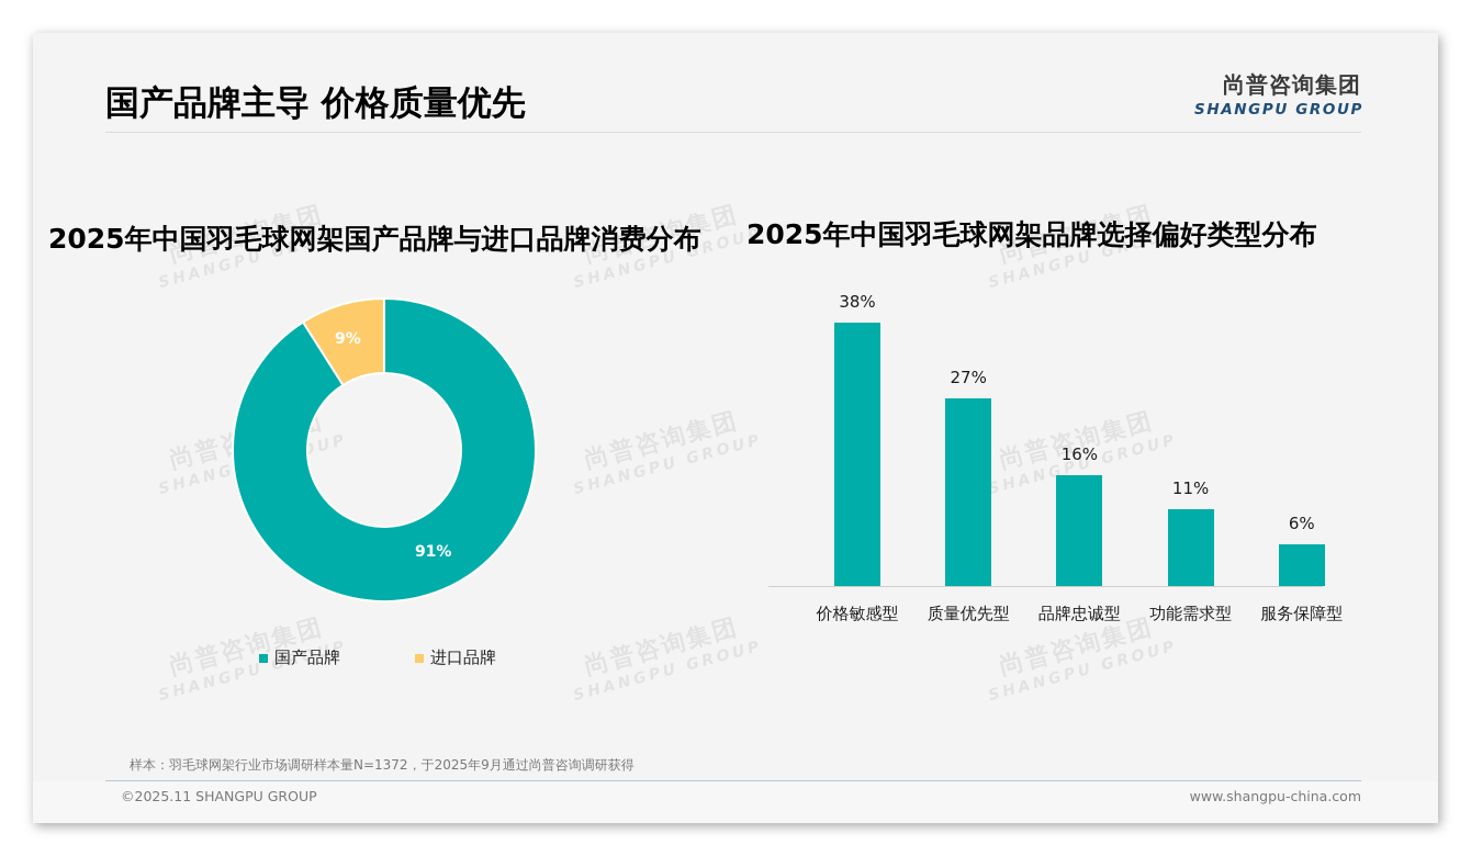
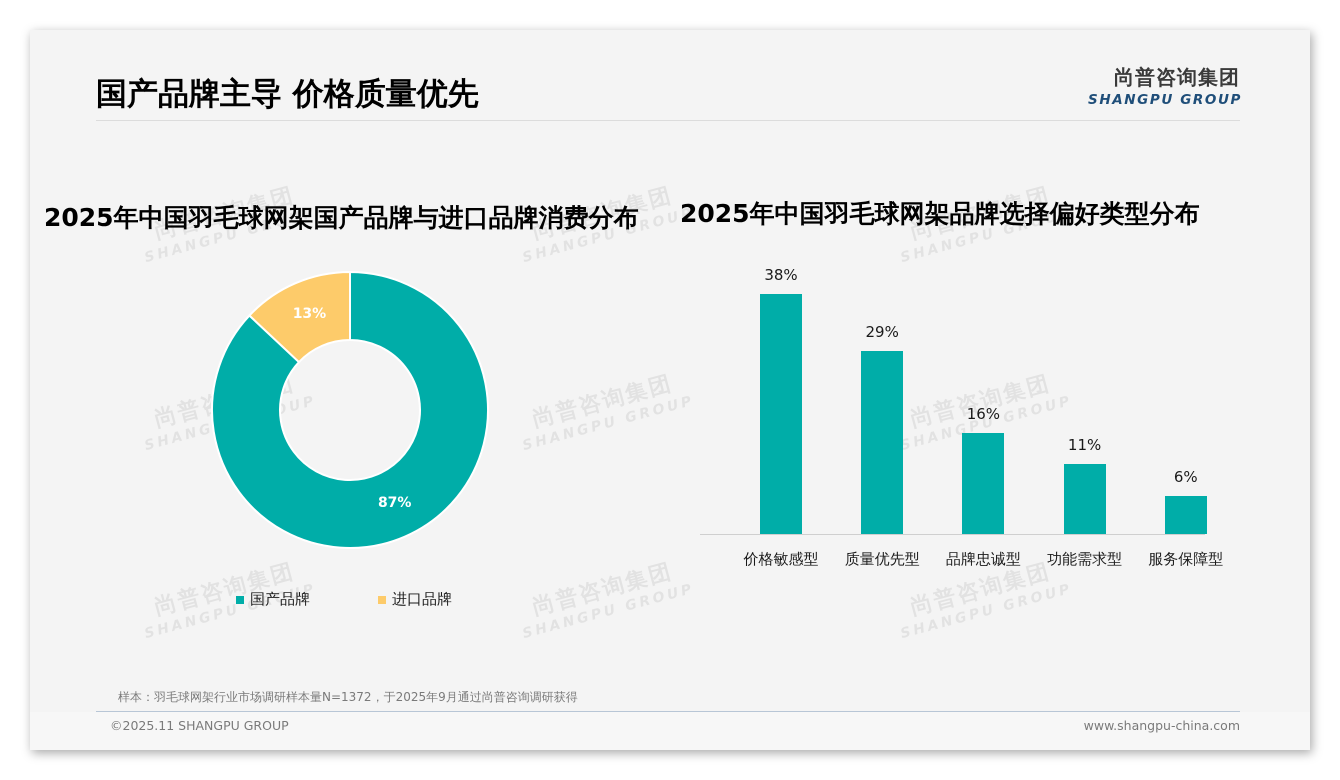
2025年中国羽毛球网架国产品牌与进口品牌消费分布/国产品牌: 91% -> 87%
2025年中国羽毛球网架国产品牌与进口品牌消费分布/进口品牌: 9% -> 13%
2025年中国羽毛球网架品牌选择偏好类型分布/质量优先型: 27% -> 29%
